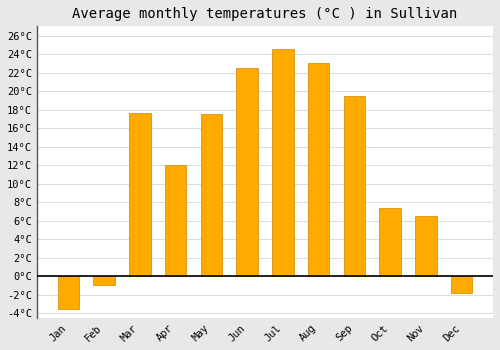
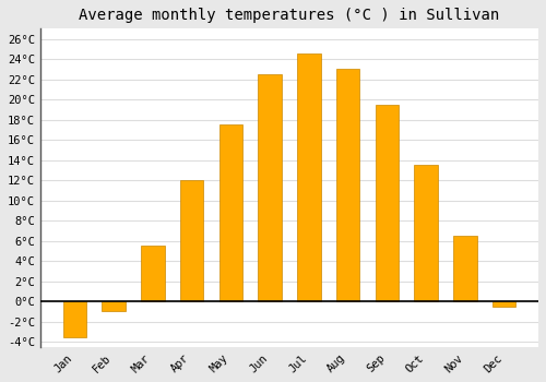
Mar: 17.6°C -> 5.5°C
Oct: 7.4°C -> 13.5°C
Dec: -1.8°C -> -0.5°C
